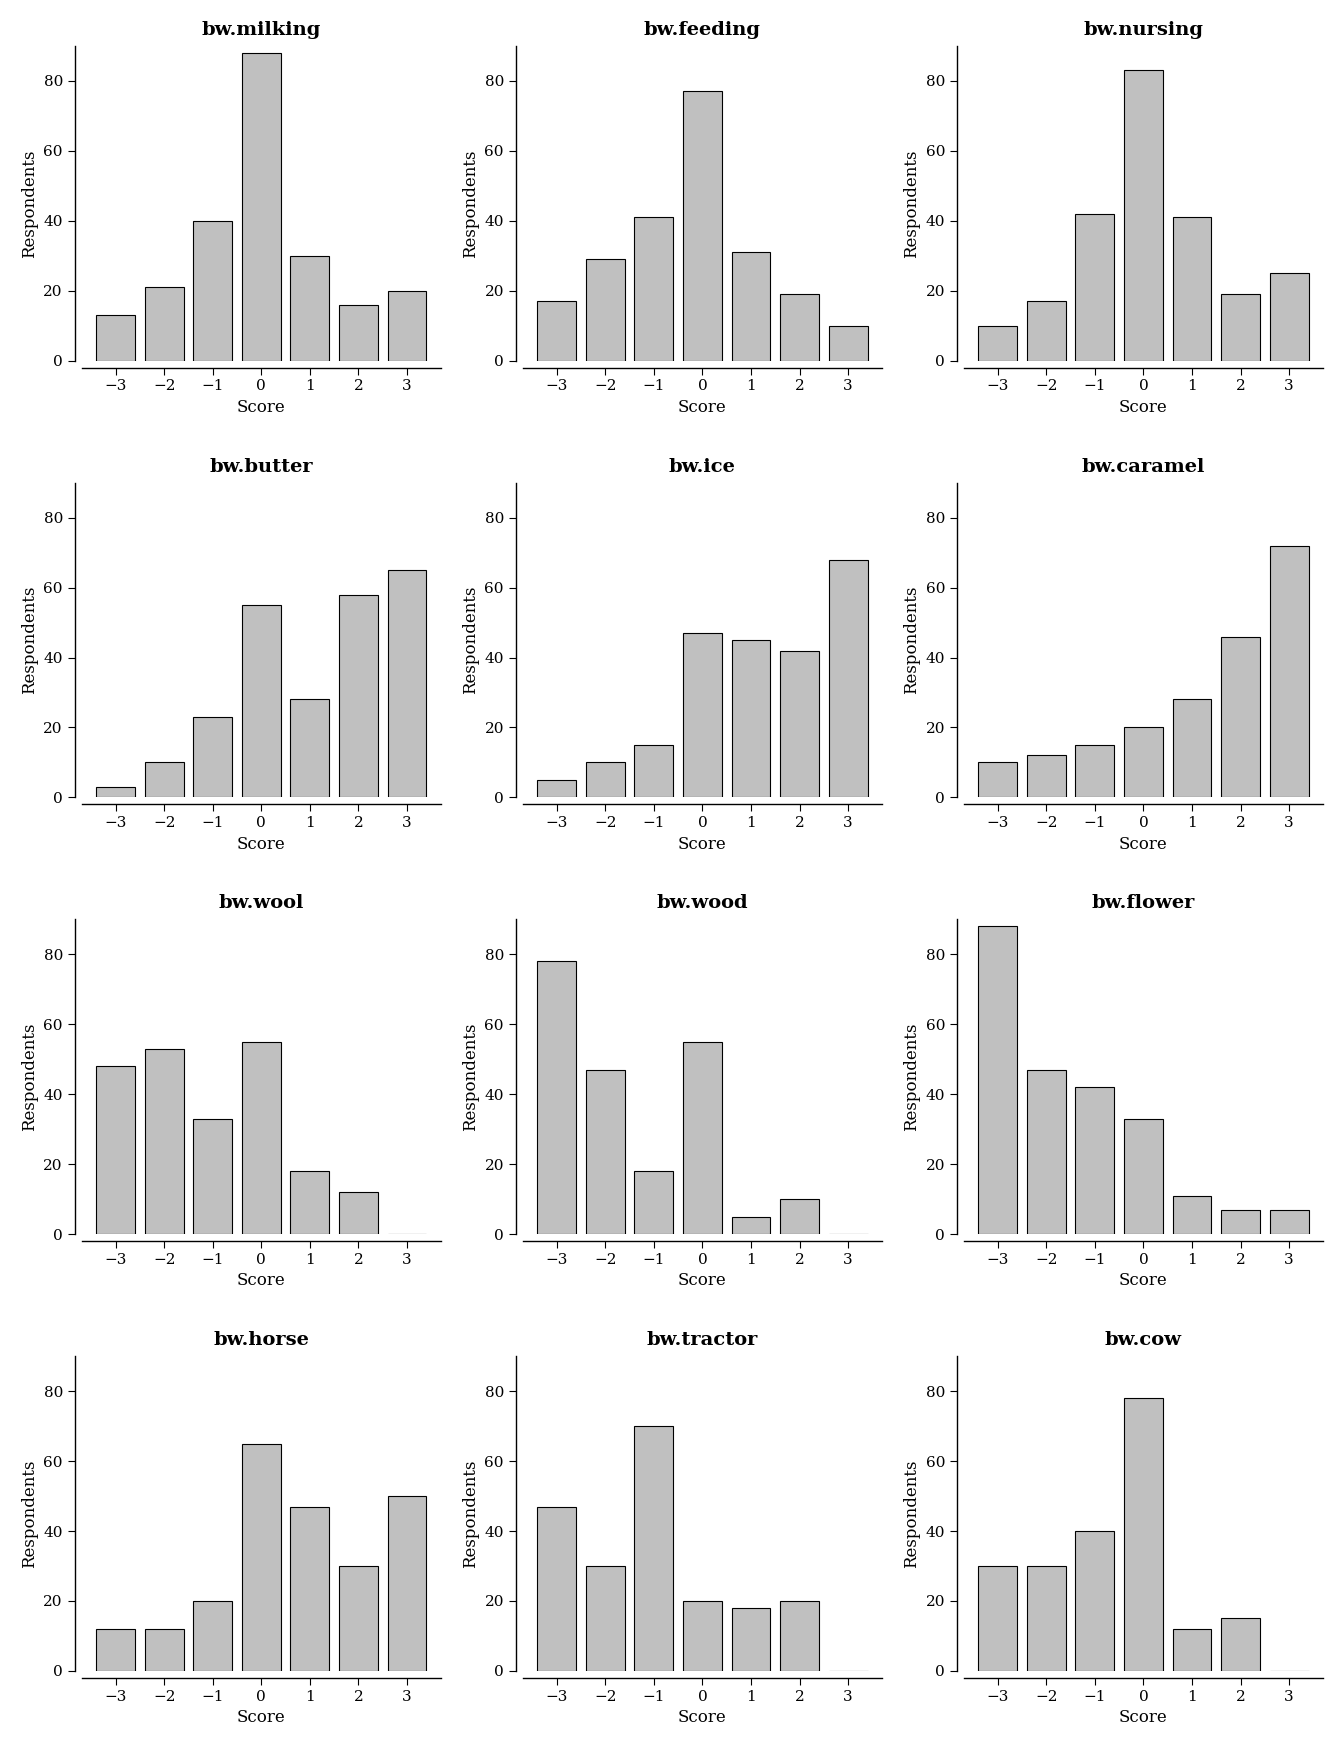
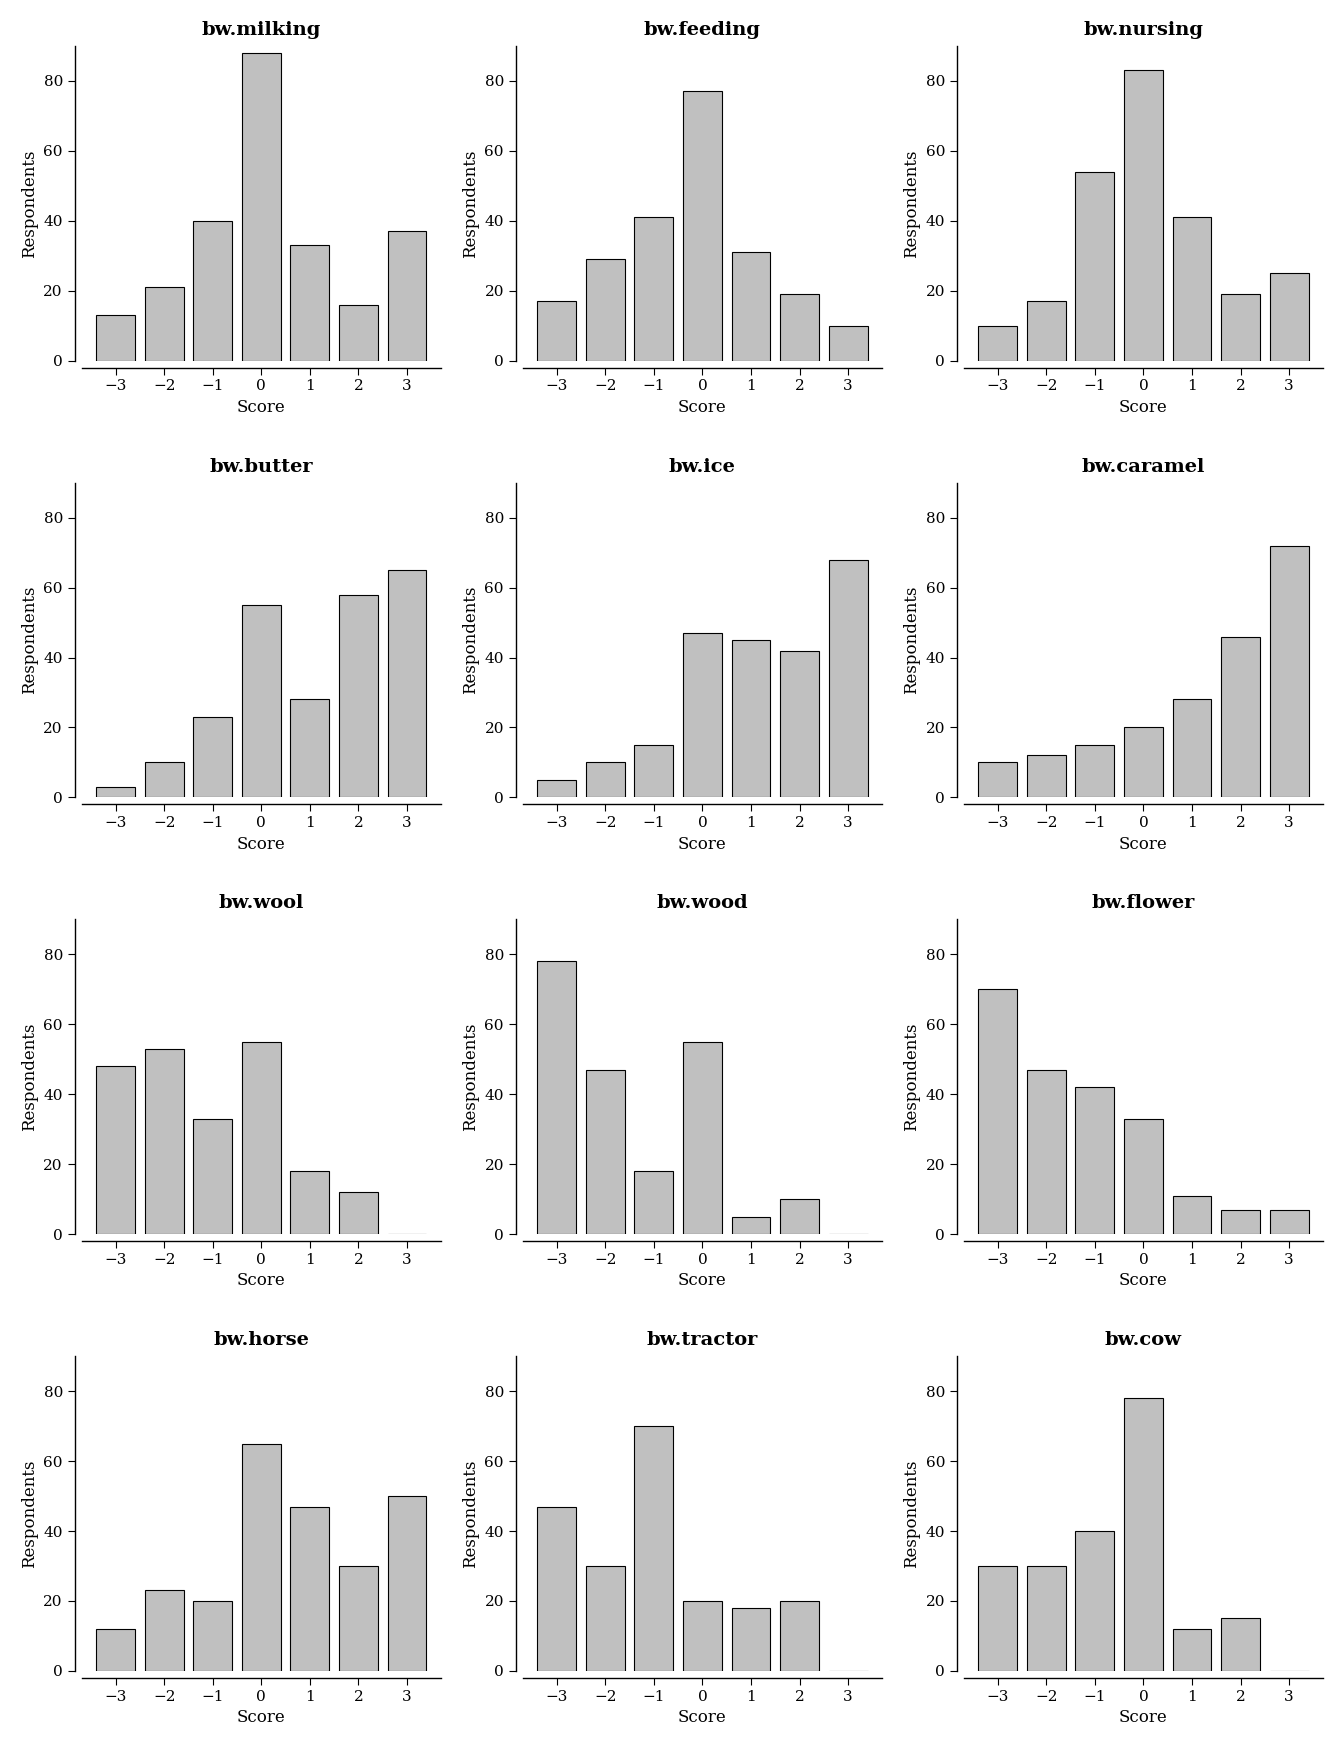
bw.milking/1: 30 -> 33
bw.milking/3: 20 -> 37
bw.nursing/−1: 42 -> 54
bw.flower/−3: 88 -> 70
bw.horse/−2: 12 -> 23
